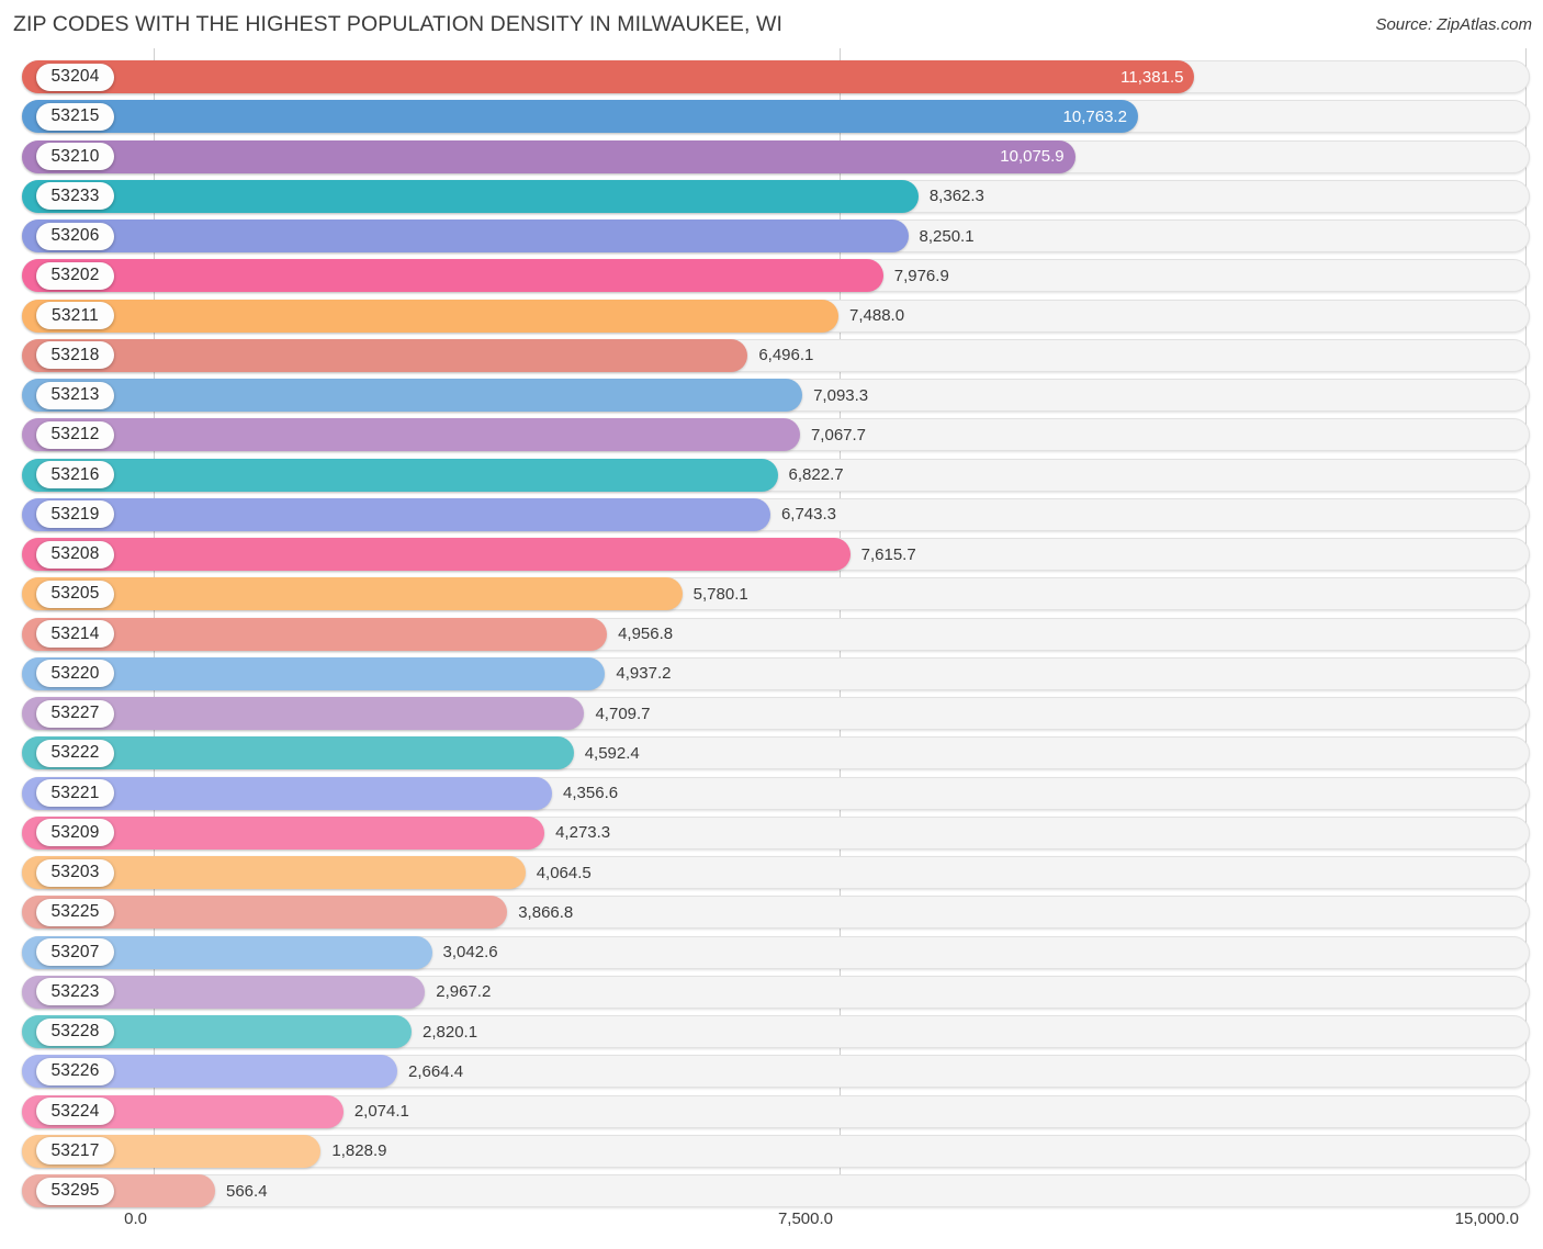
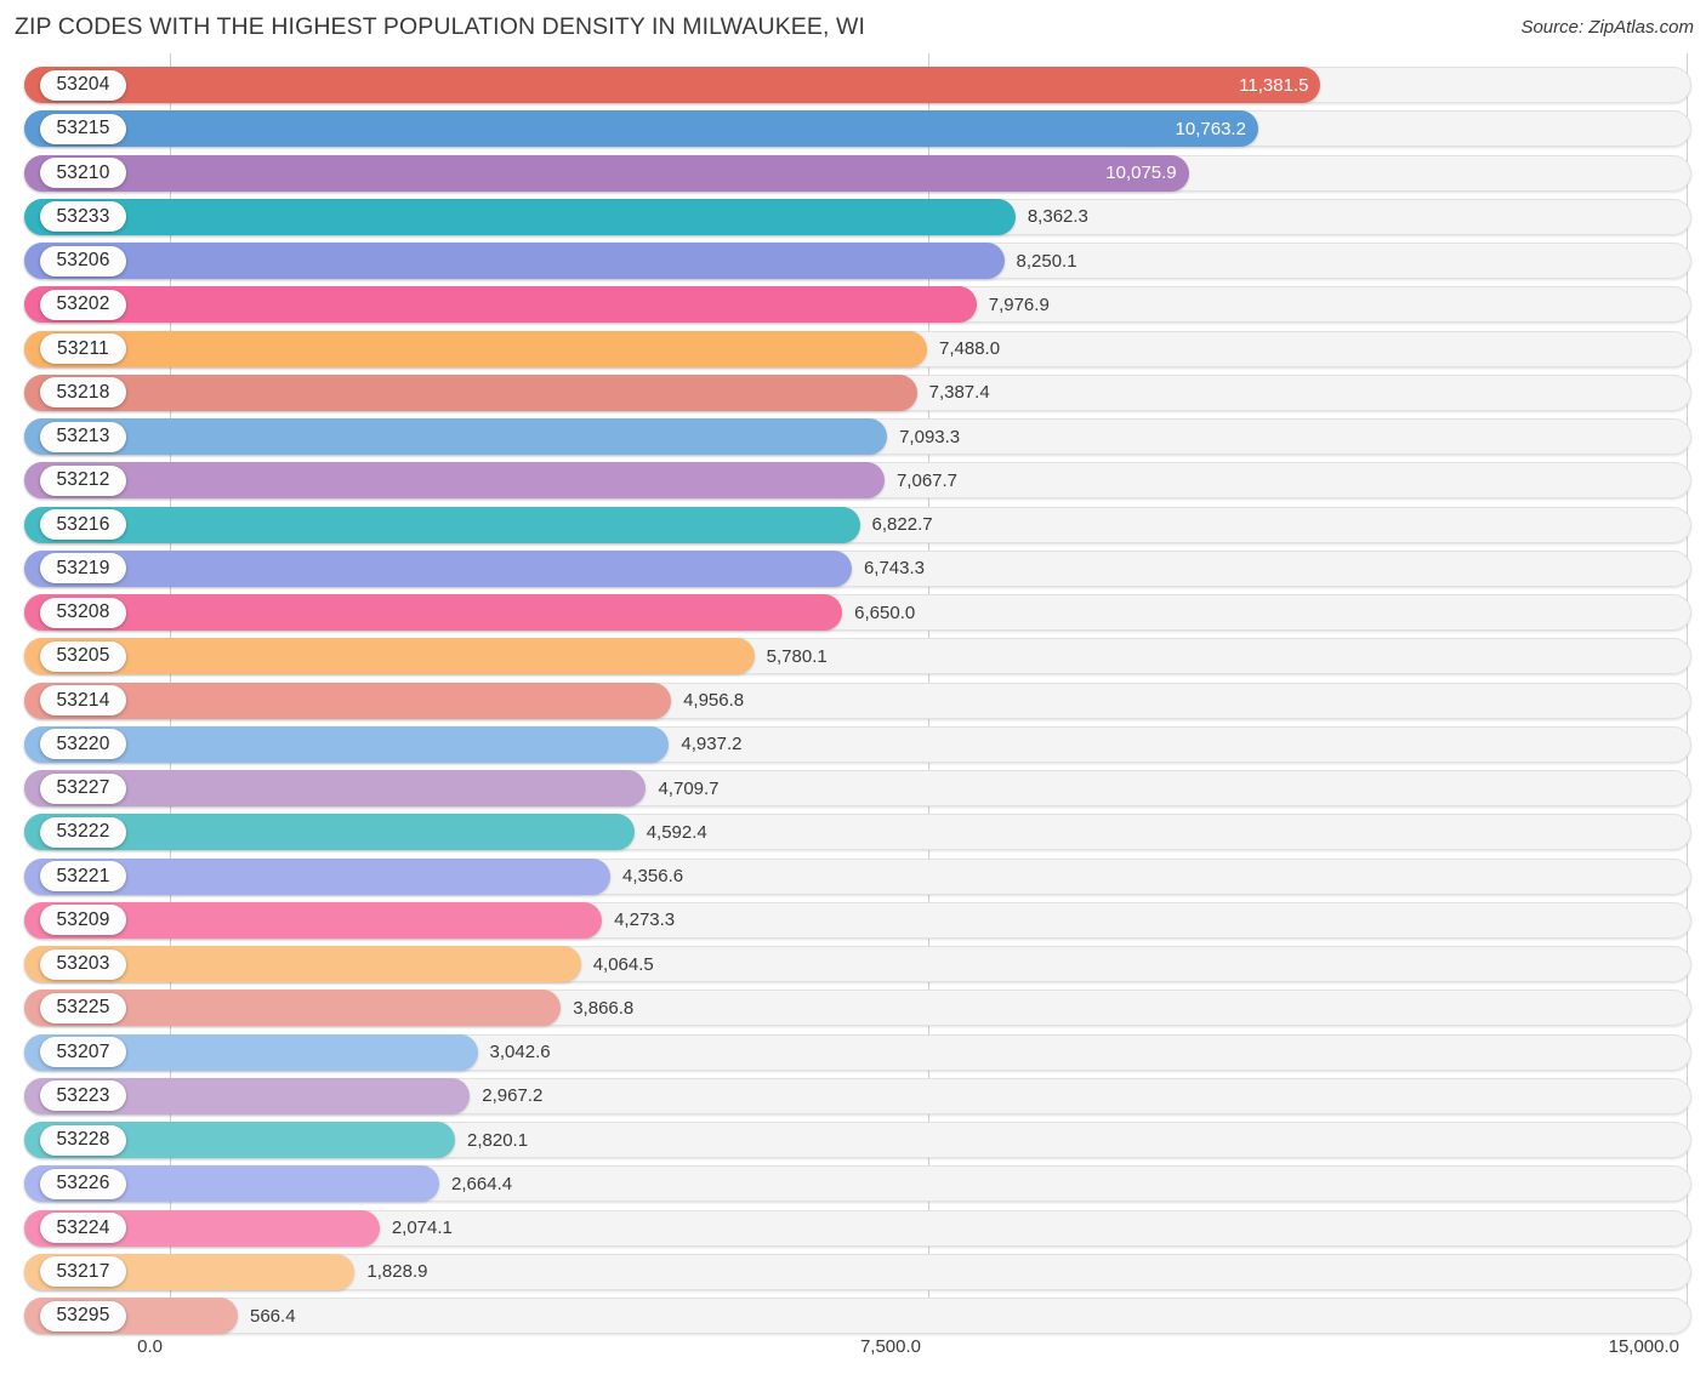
53218: 6,496.1 -> 7,387.4
53208: 7,615.7 -> 6,650.0
